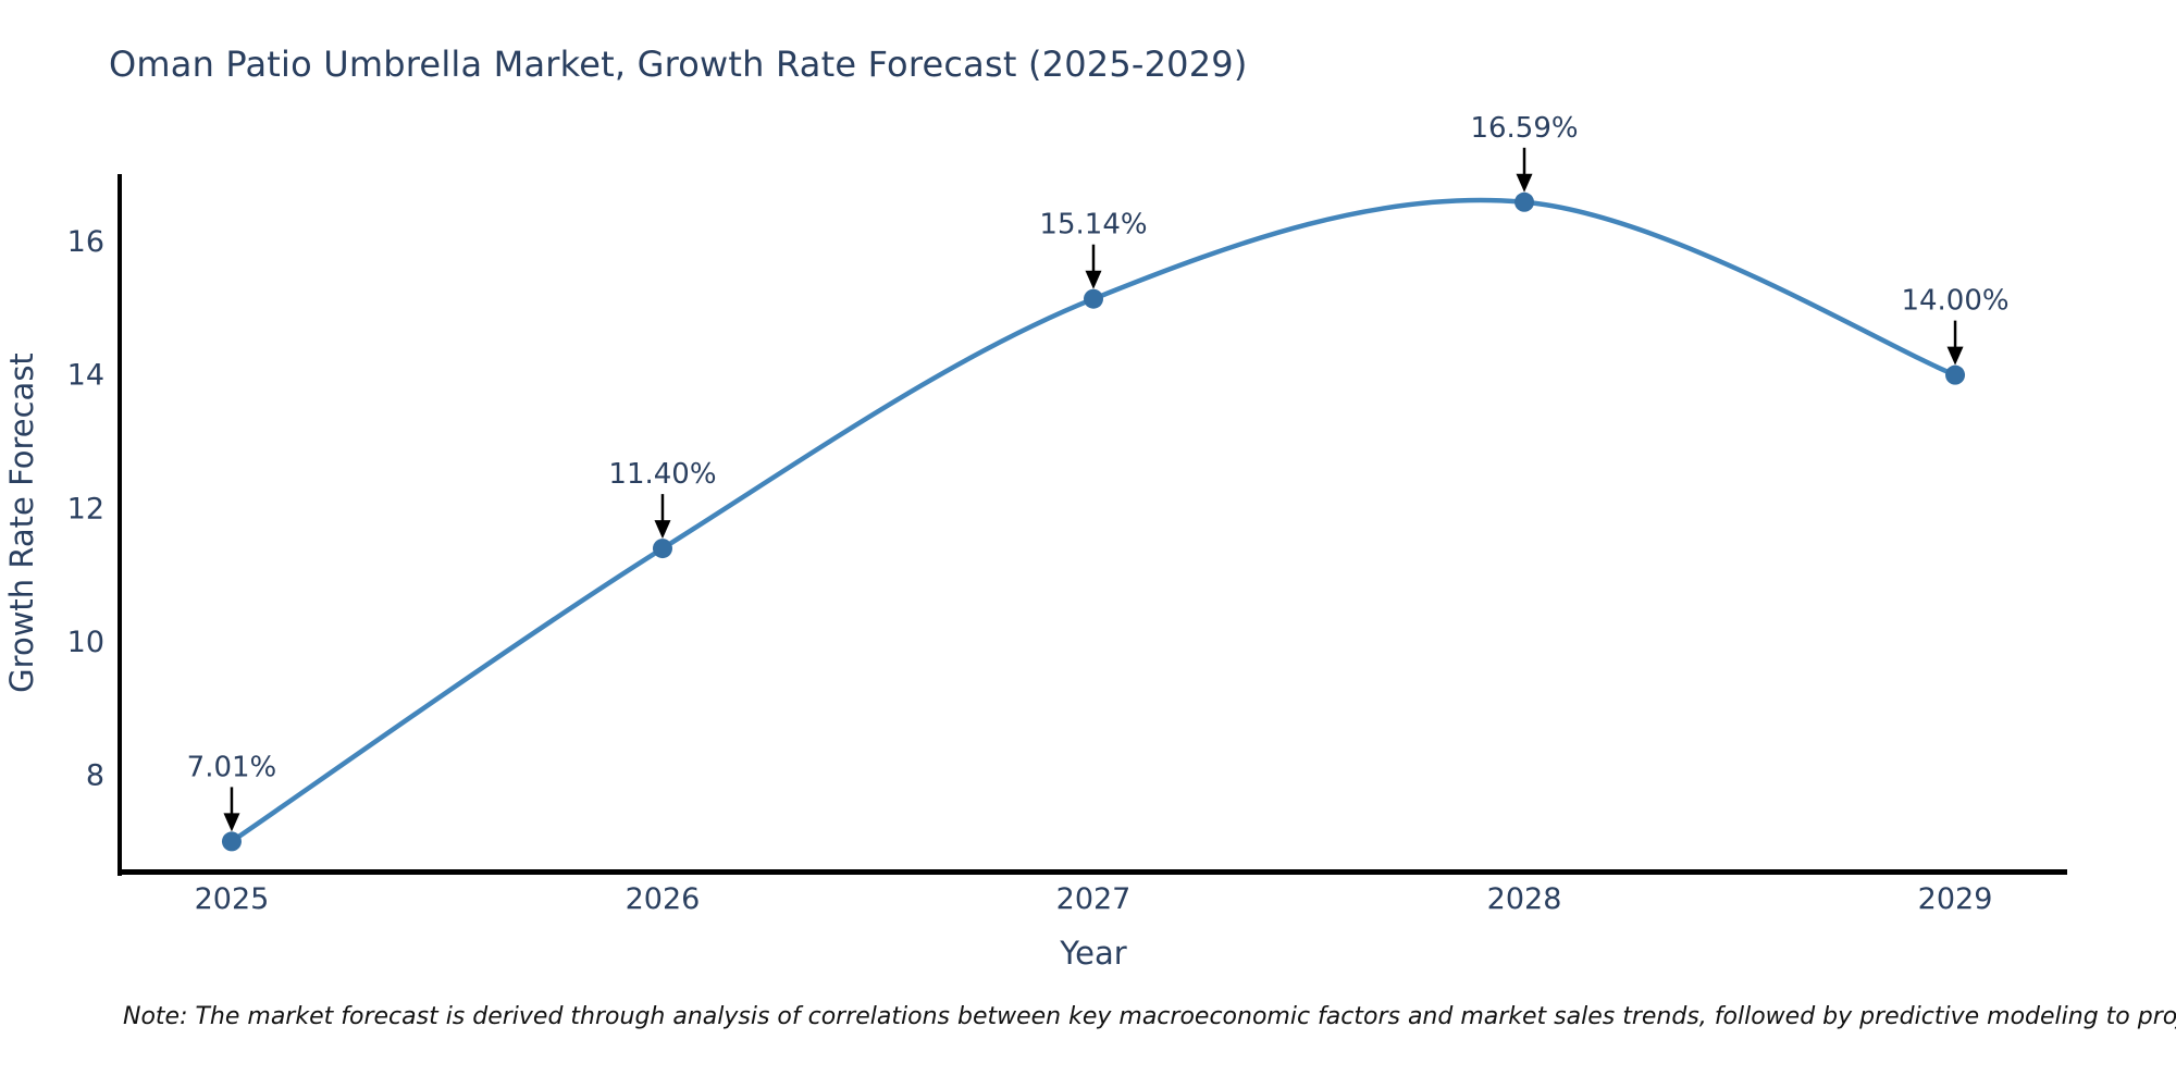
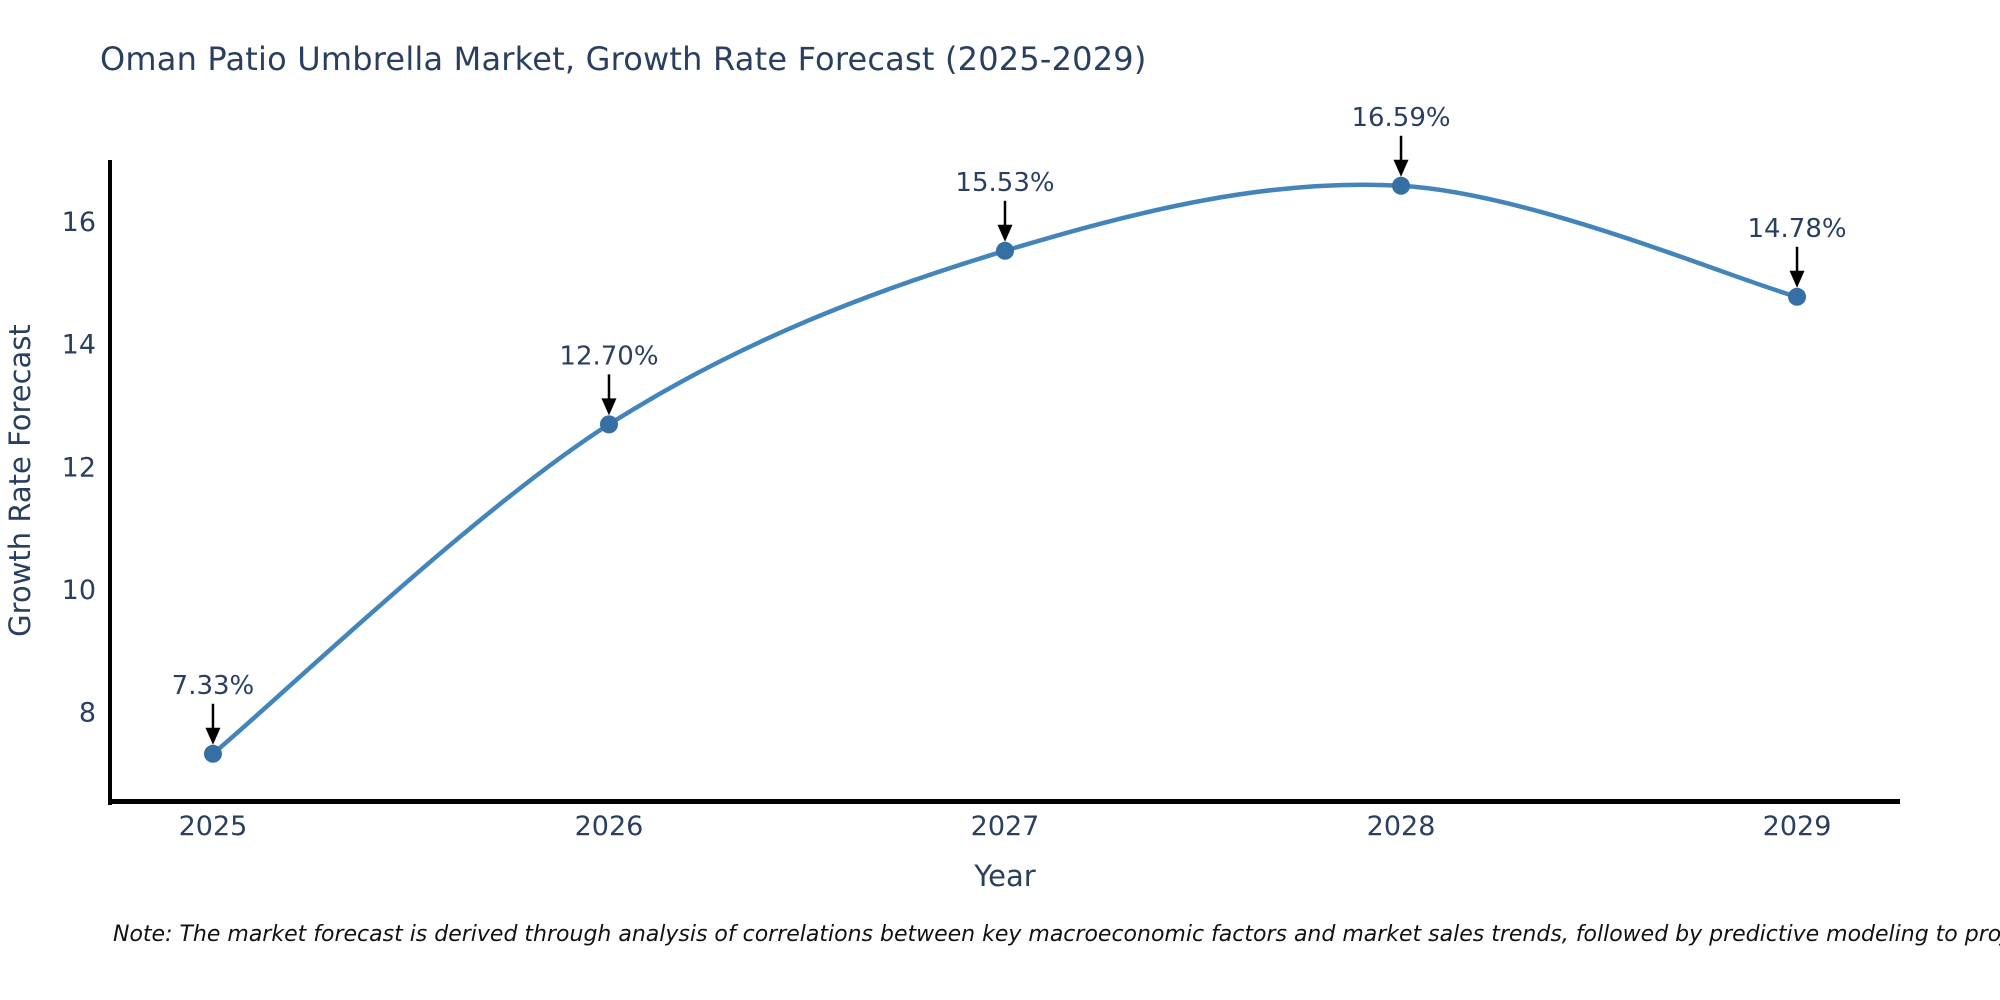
2025: 7.01% -> 7.33%
2026: 11.40% -> 12.70%
2027: 15.14% -> 15.53%
2029: 14.00% -> 14.78%
